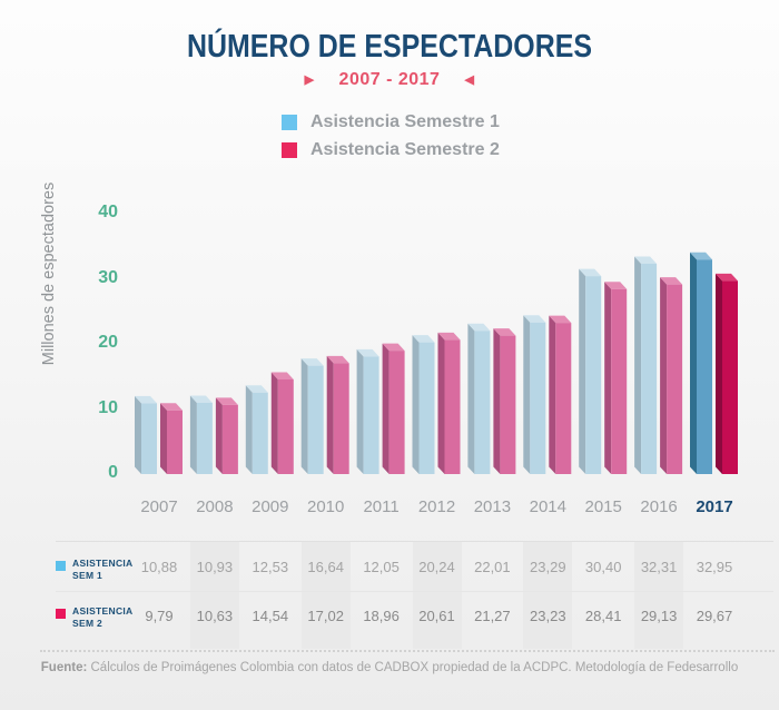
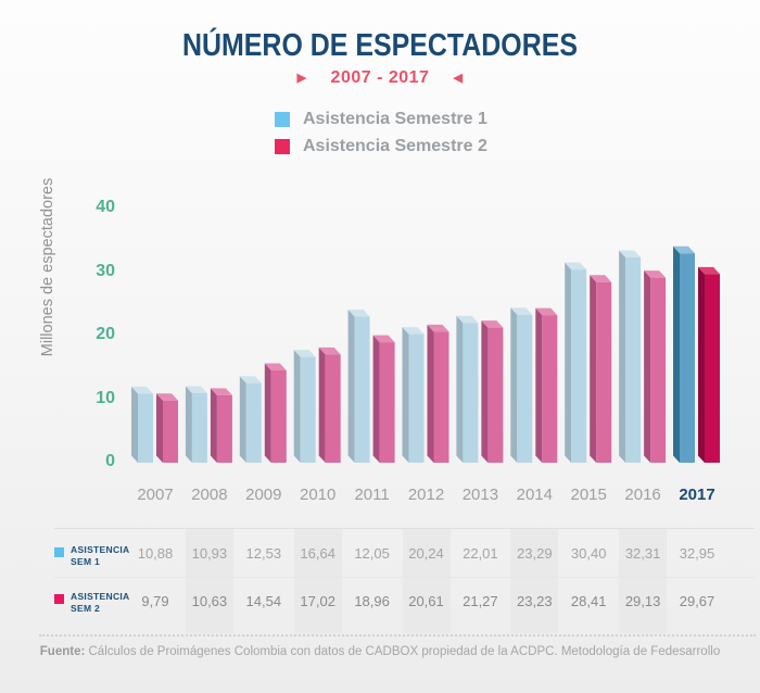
Asistencia Semestre 1/2011: 18 -> 23
